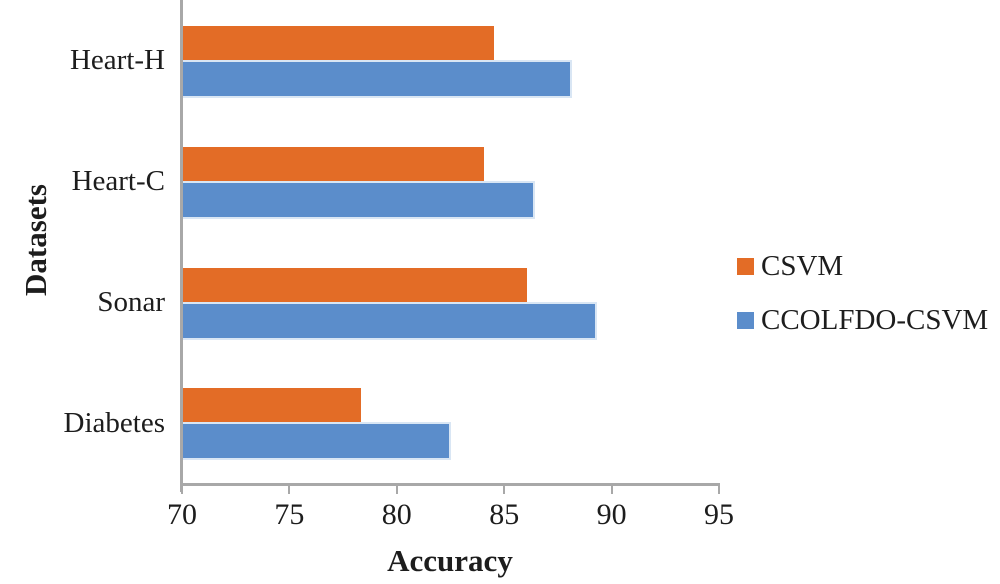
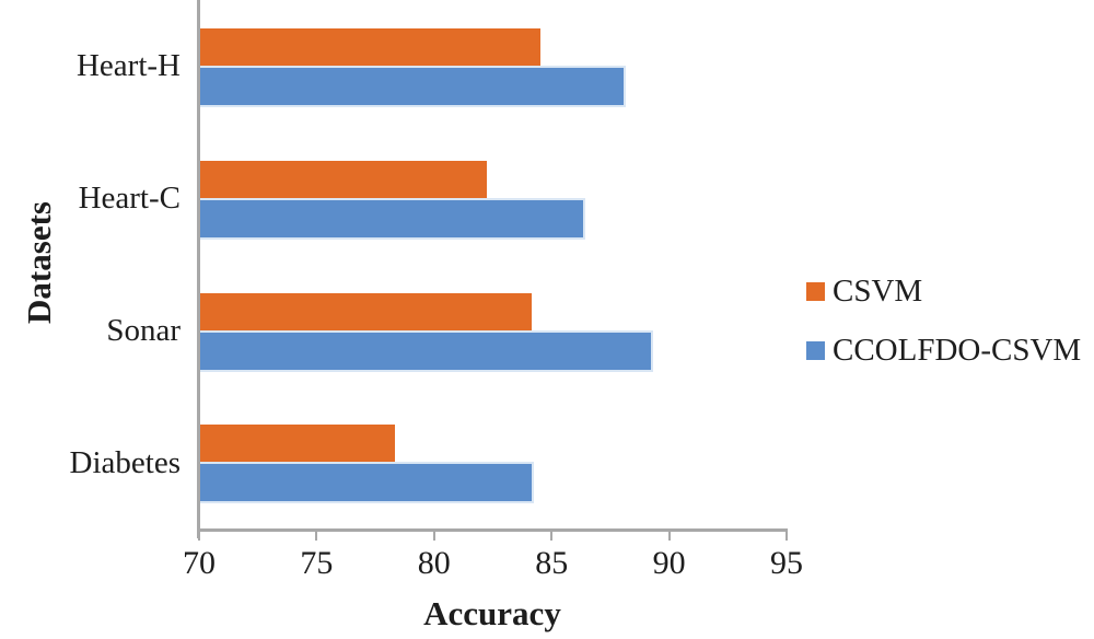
CSVM/Heart-C: 84.0 -> 82.2
CSVM/Sonar: 86.0 -> 84.1
CCOLFDO-CSVM/Diabetes: 82.4 -> 84.1
